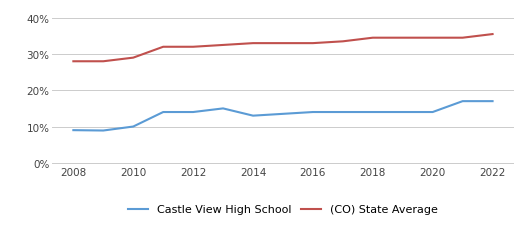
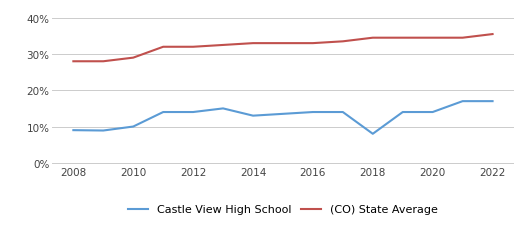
Castle View High School/2018: 14.0% -> 8.0%
